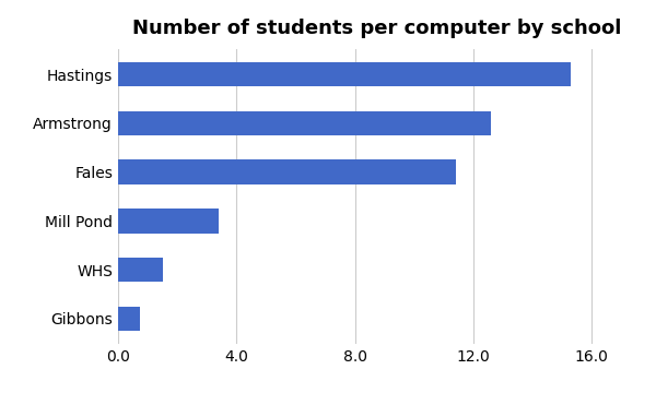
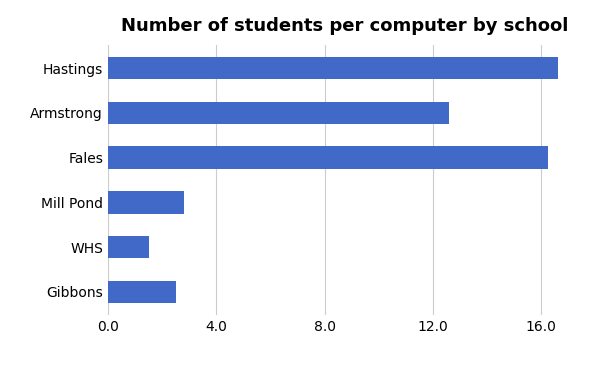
Hastings: 15.30 -> 16.60
Fales: 11.40 -> 16.25
Mill Pond: 3.40 -> 2.80
Gibbons: 0.75 -> 2.50
